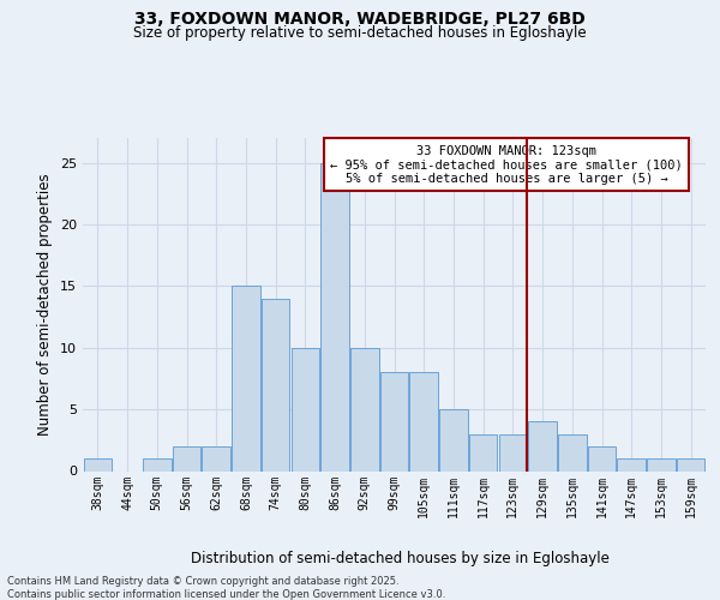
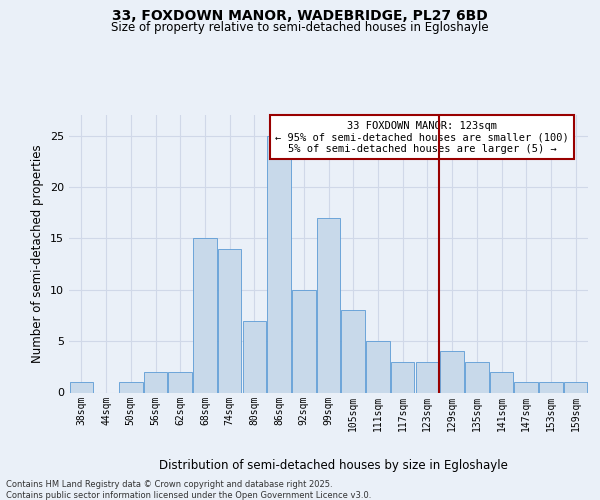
80sqm: 10 -> 7
99sqm: 8 -> 17
